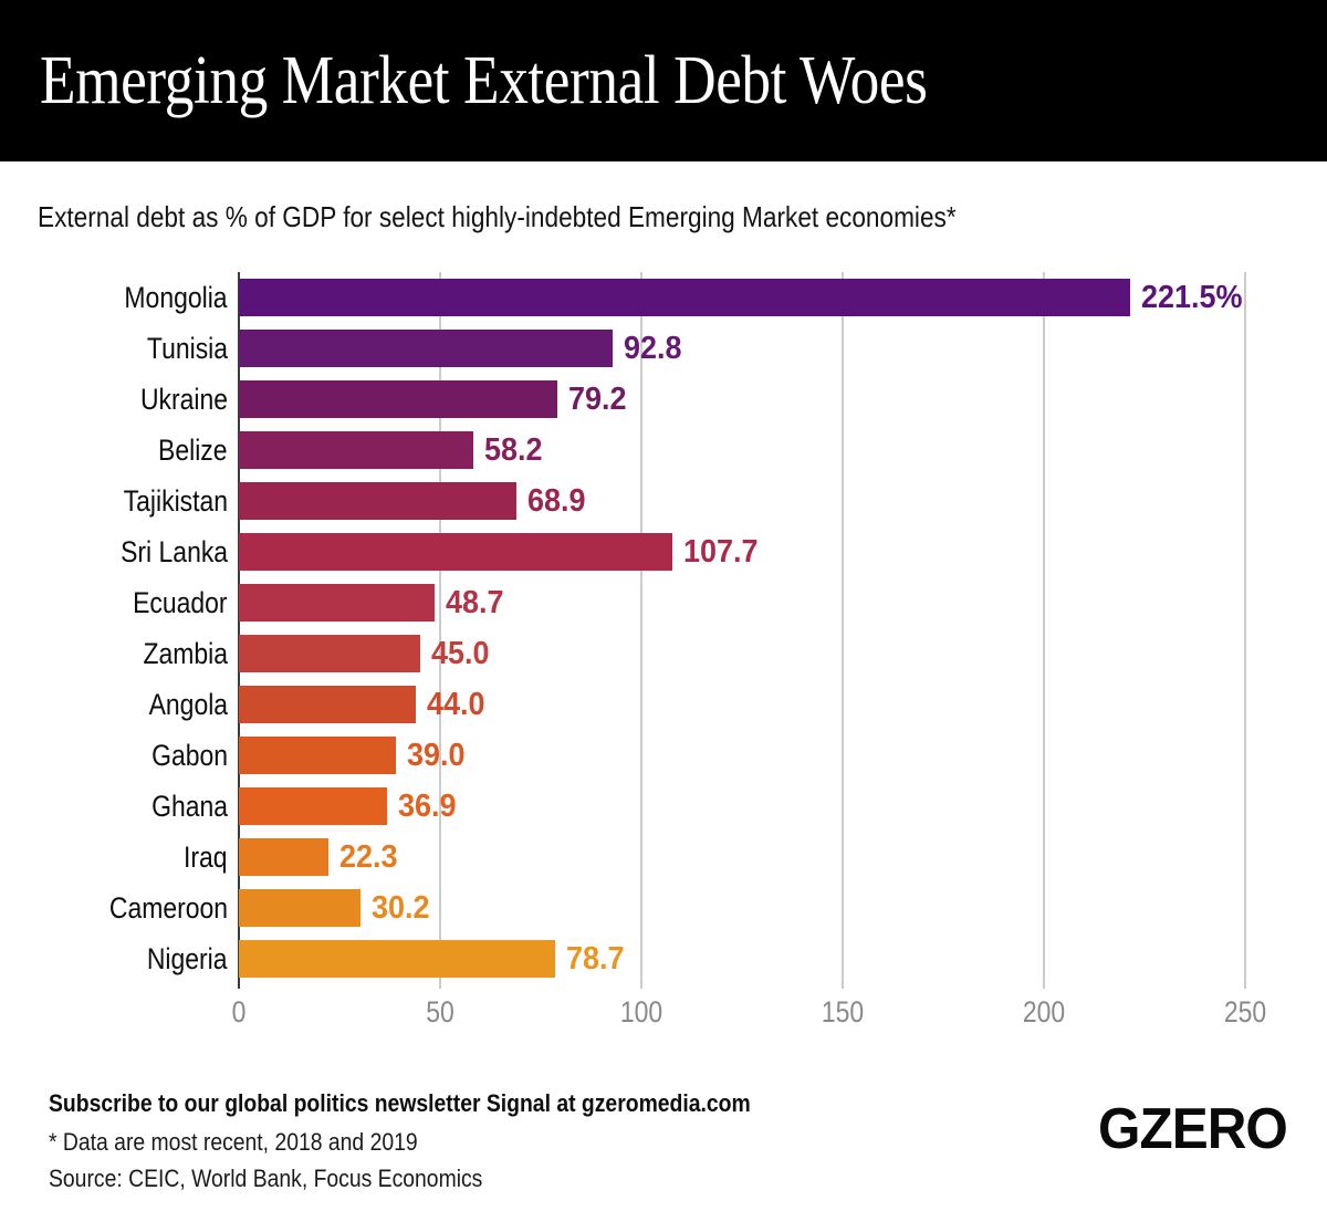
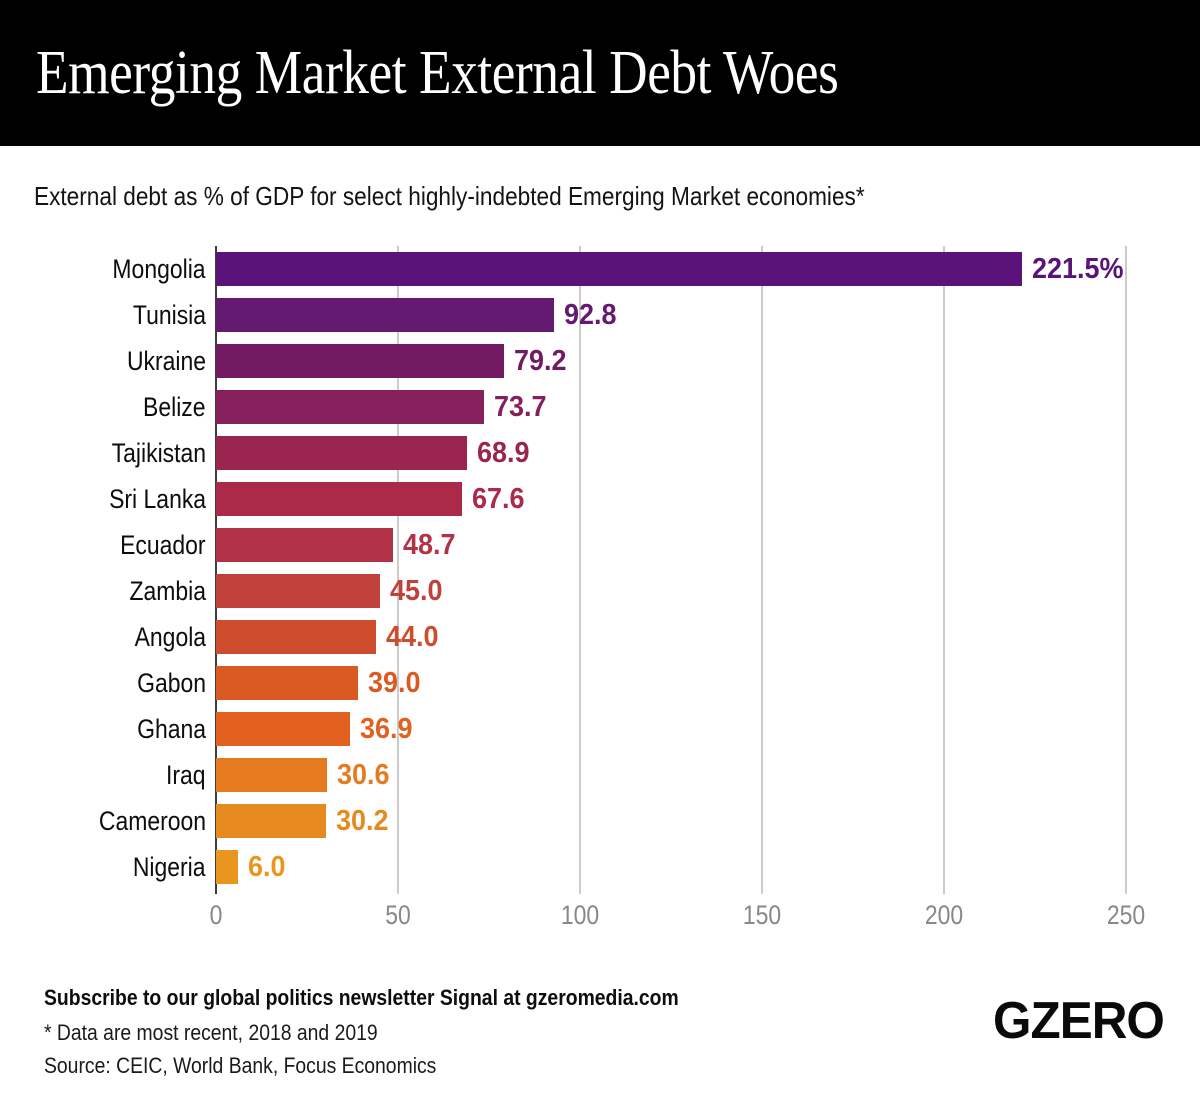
Belize: 58.2 -> 73.7
Sri Lanka: 107.7 -> 67.6
Iraq: 22.3 -> 30.6
Nigeria: 78.7 -> 6.0
